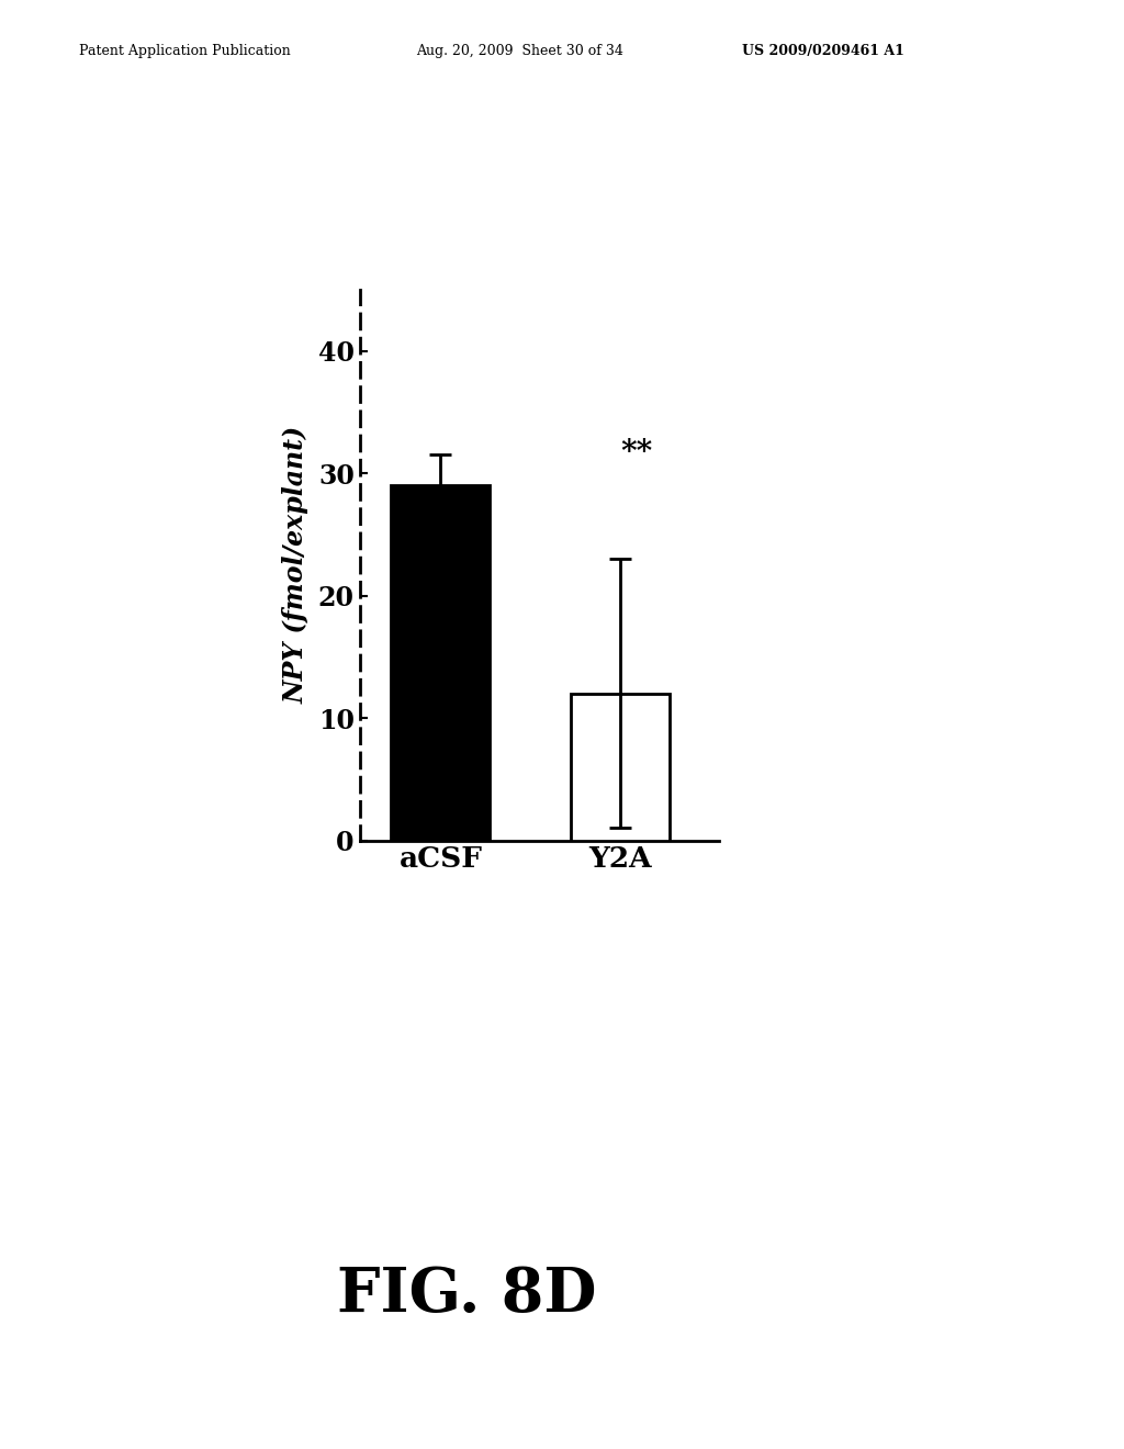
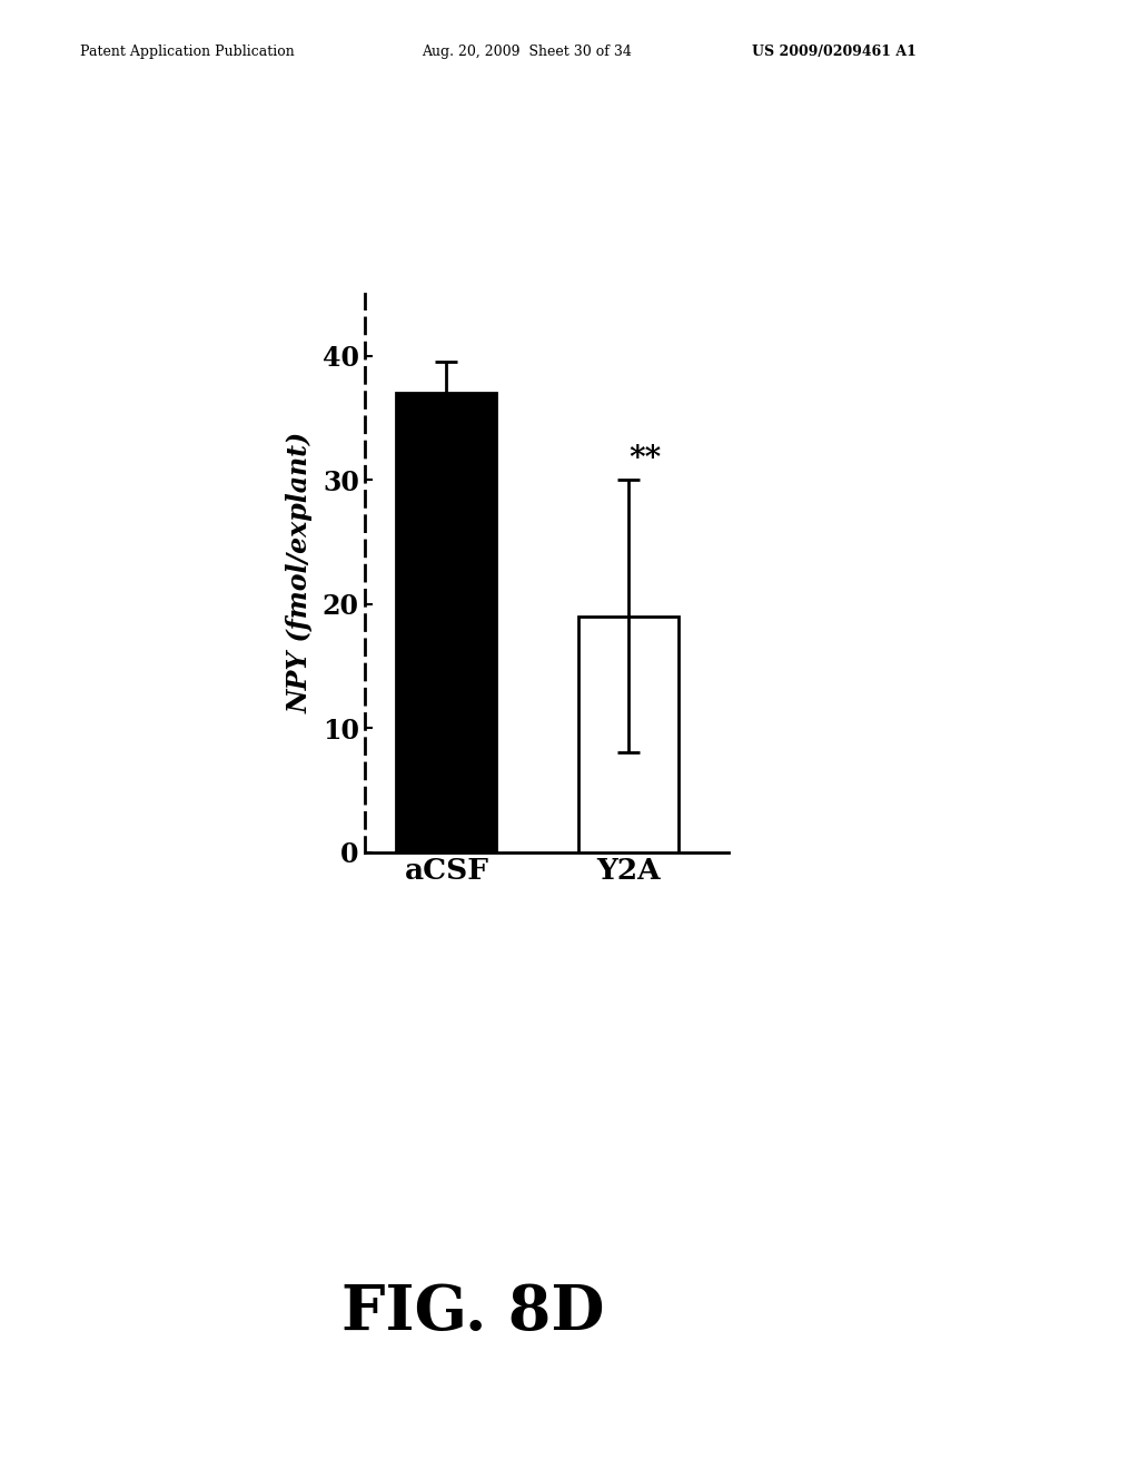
aCSF: 29 -> 37
Y2A: 12 -> 19
